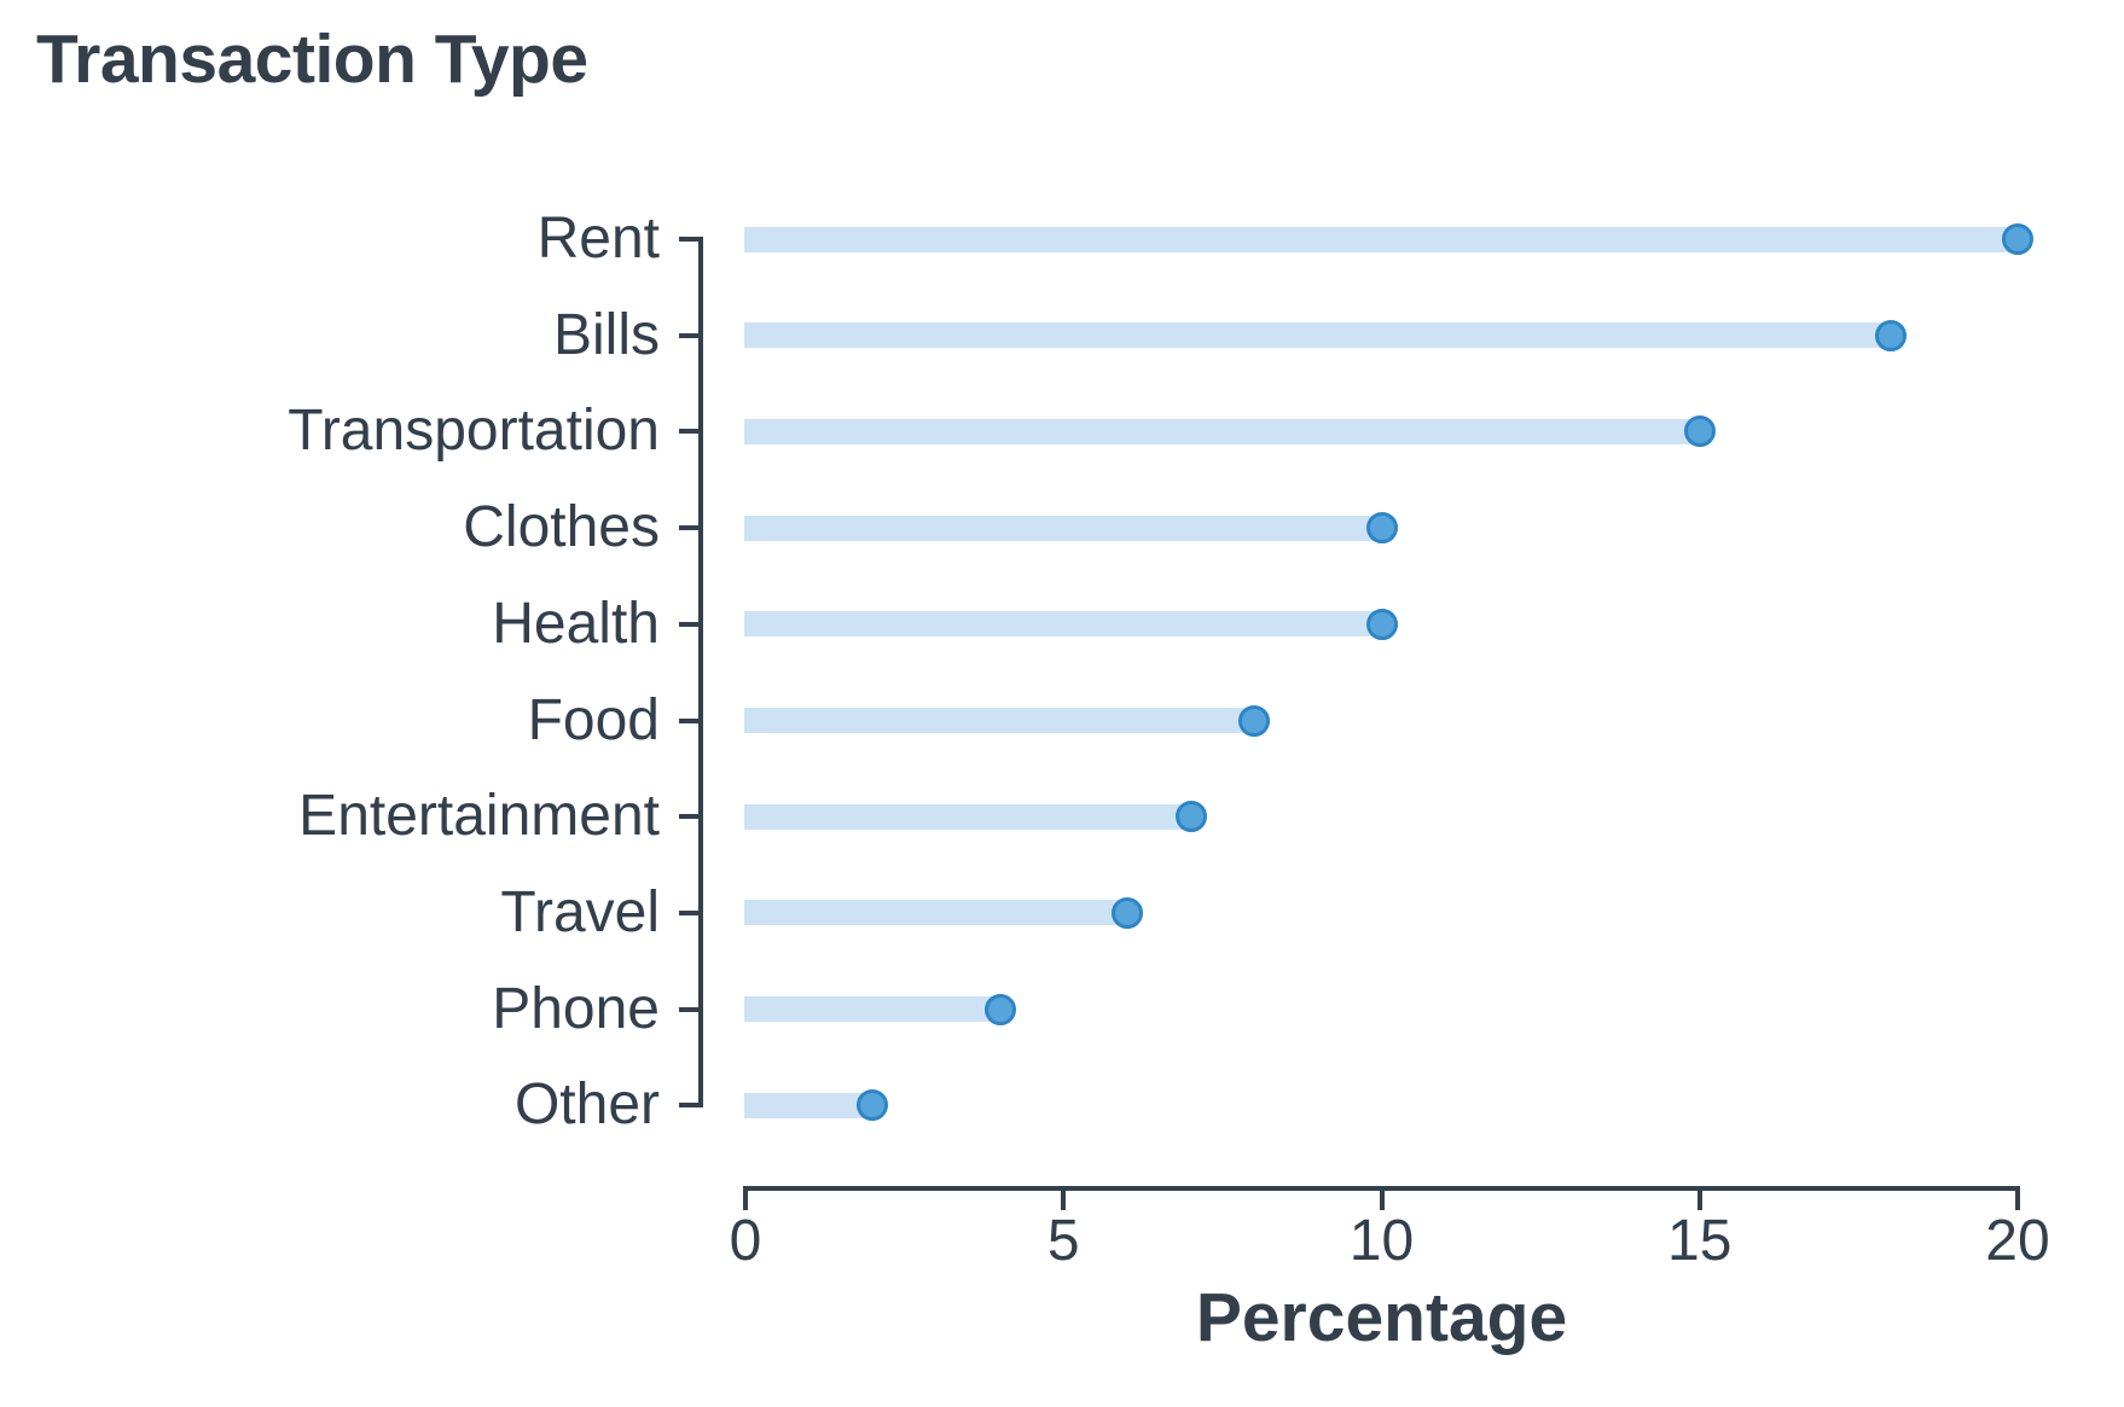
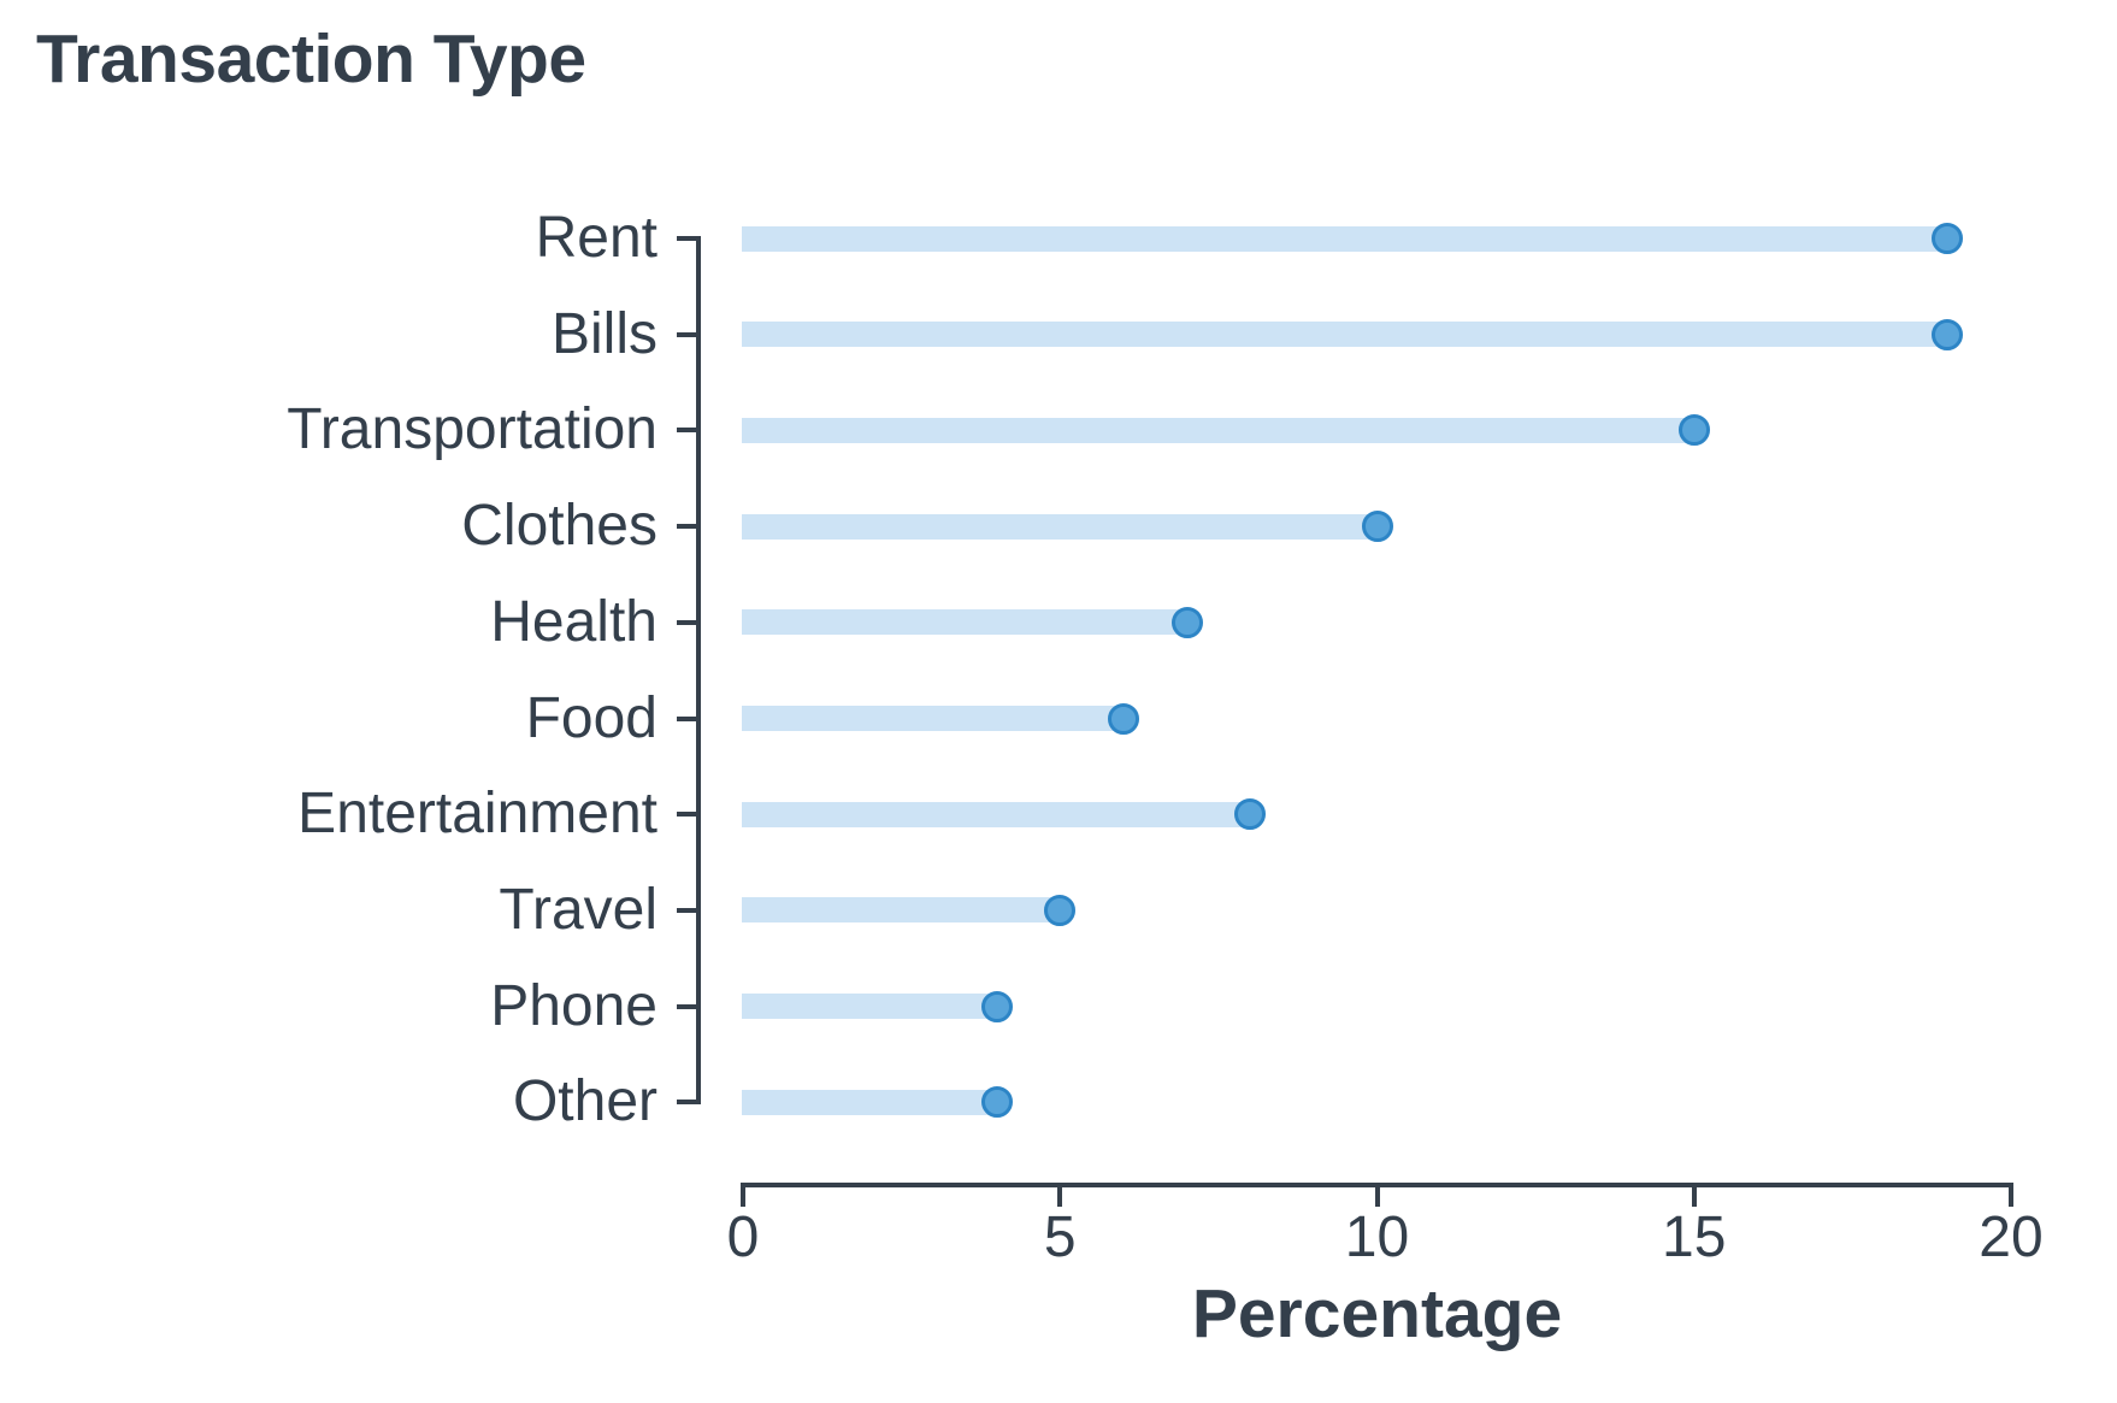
Rent: 20 -> 19
Bills: 18 -> 19
Health: 10 -> 7
Food: 8 -> 6
Entertainment: 7 -> 8
Travel: 6 -> 5
Other: 2 -> 4
